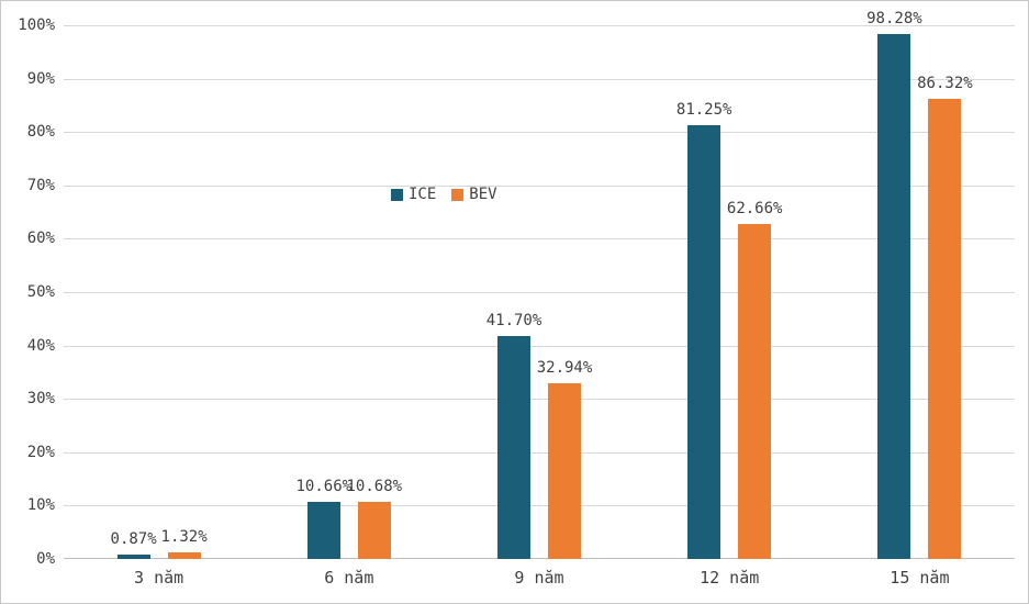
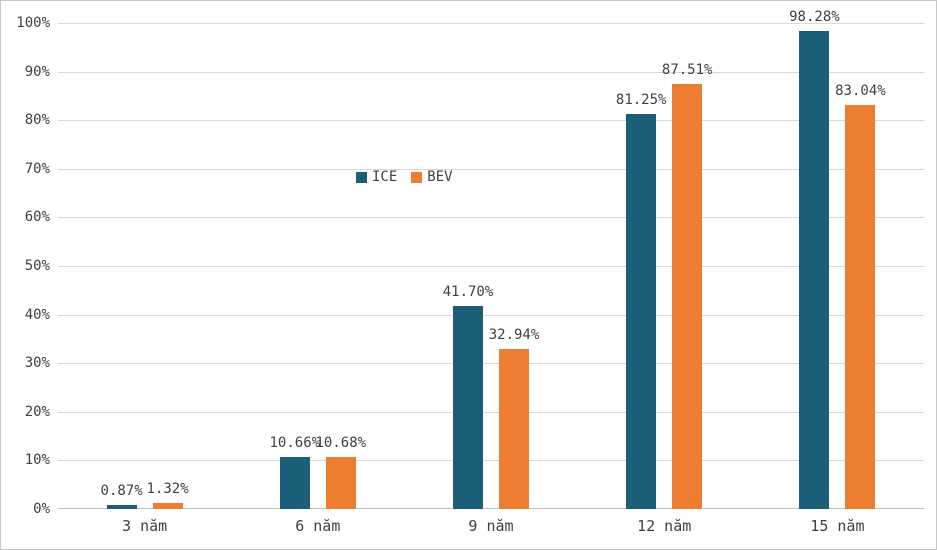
BEV/12 năm: 62.66% -> 87.51%
BEV/15 năm: 86.32% -> 83.04%
